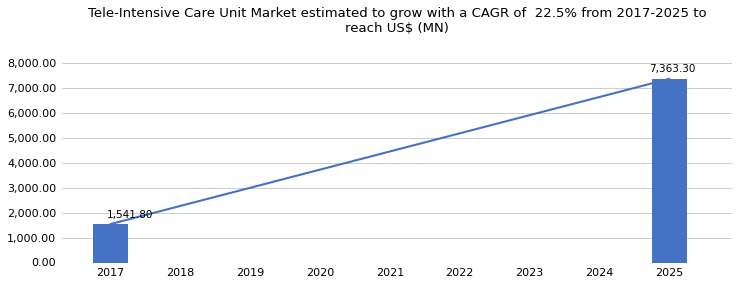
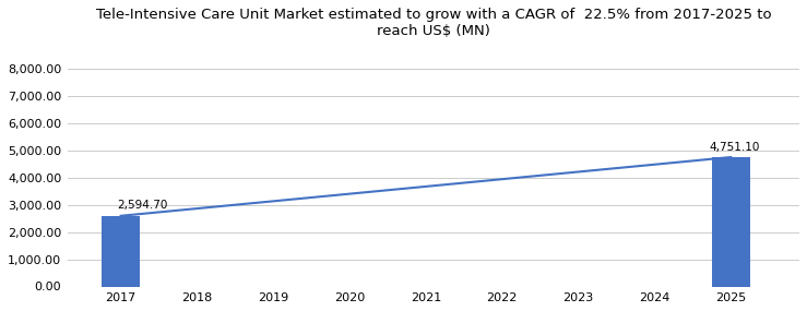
2017: 1,541.80 -> 2,594.70
2025: 7,363.30 -> 4,751.10
